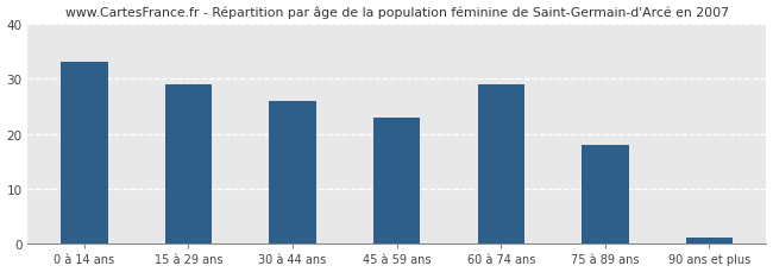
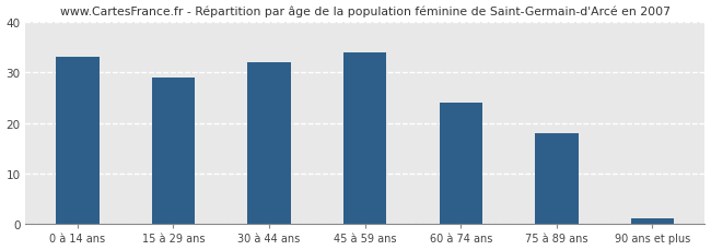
30 à 44 ans: 26 -> 32
45 à 59 ans: 23 -> 34
60 à 74 ans: 29 -> 24
